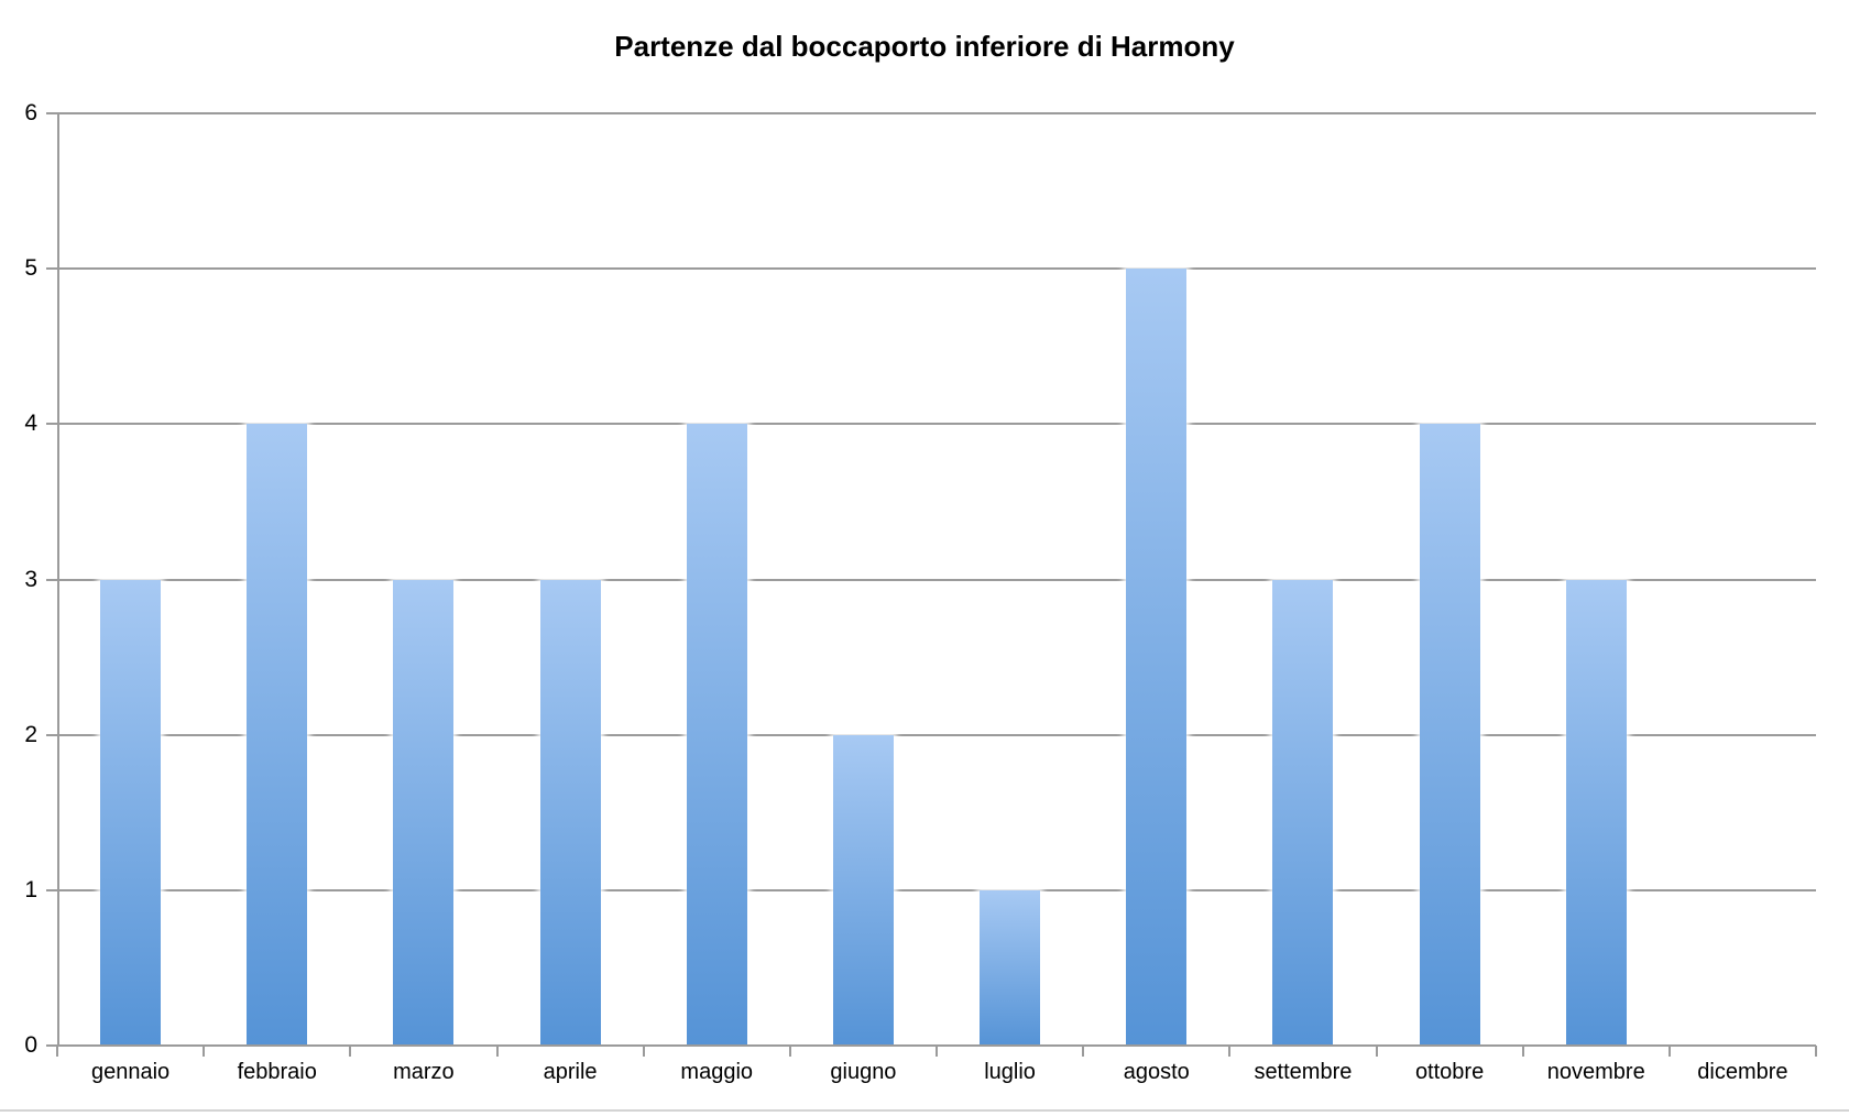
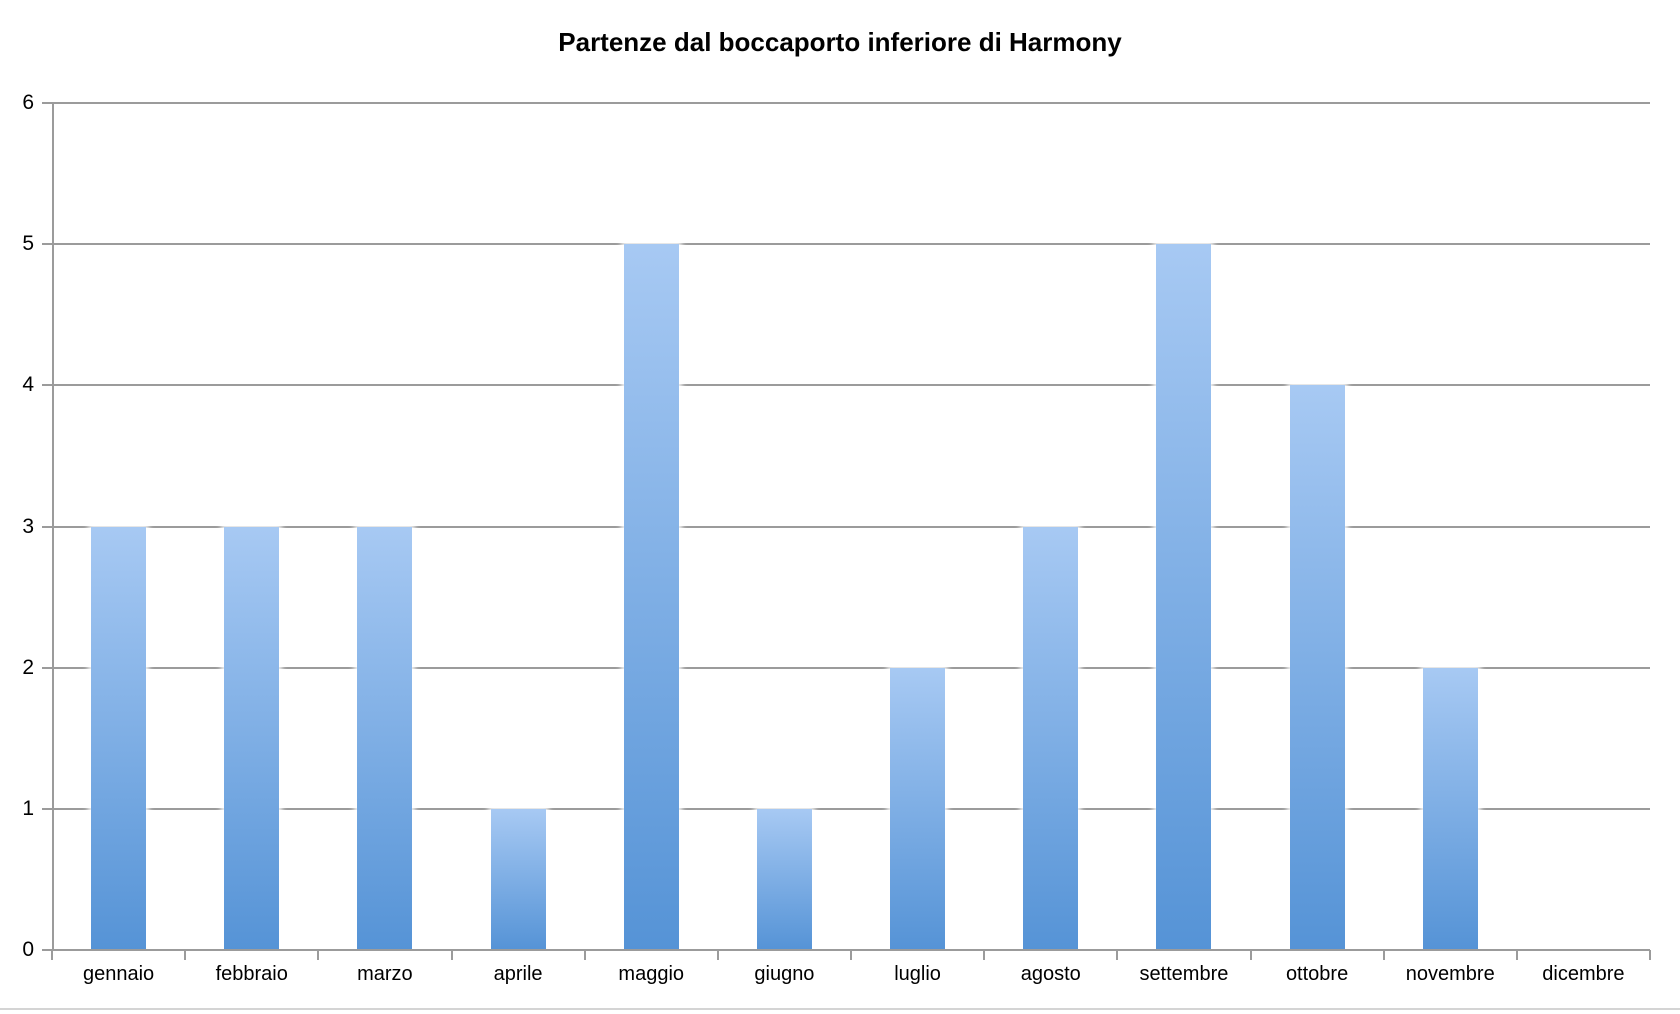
febbraio: 4 -> 3
aprile: 3 -> 1
maggio: 4 -> 5
giugno: 2 -> 1
luglio: 1 -> 2
agosto: 5 -> 3
settembre: 3 -> 5
novembre: 3 -> 2
